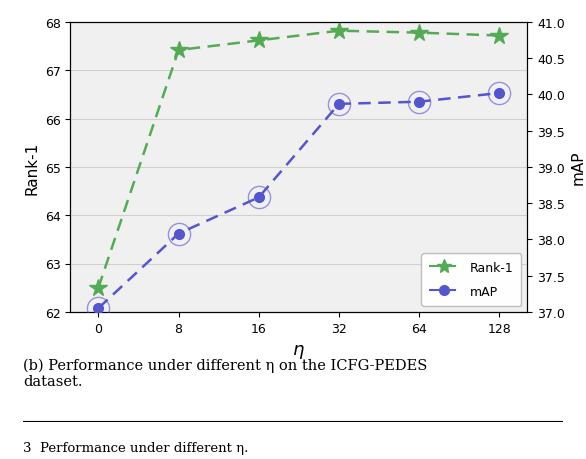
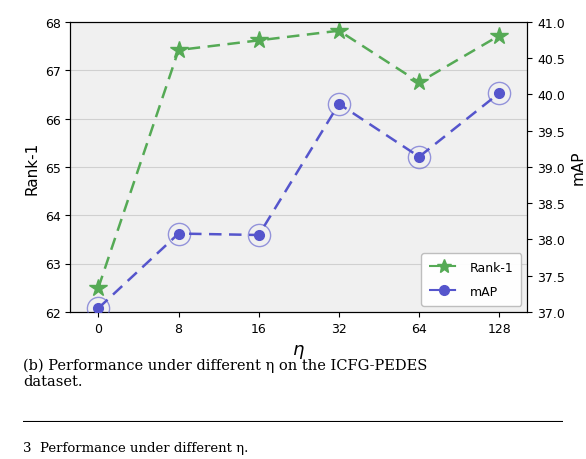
mAP/16: 38.58 -> 38.06
Rank-1/64: 67.78 -> 66.75
mAP/64: 39.90 -> 39.14
